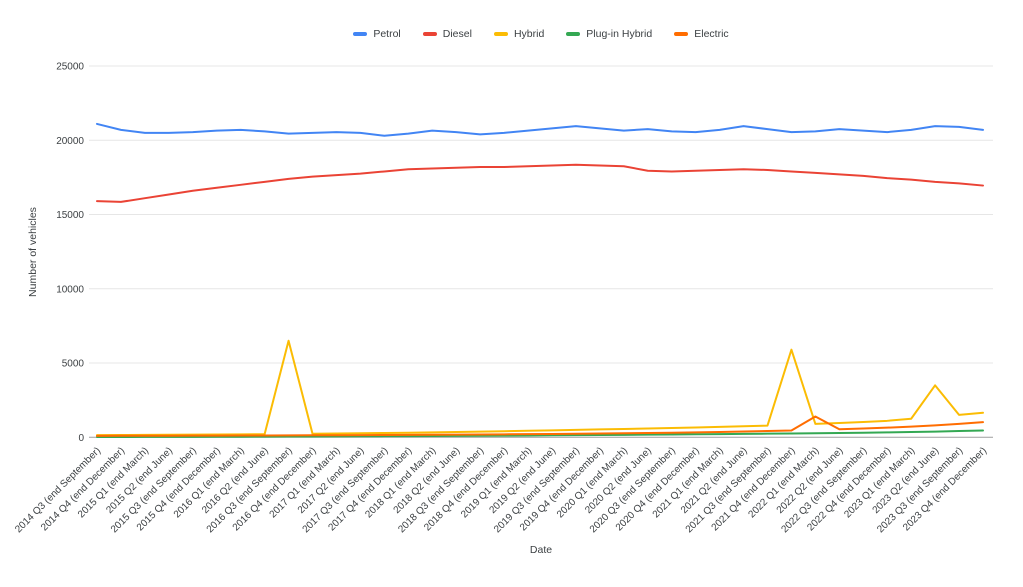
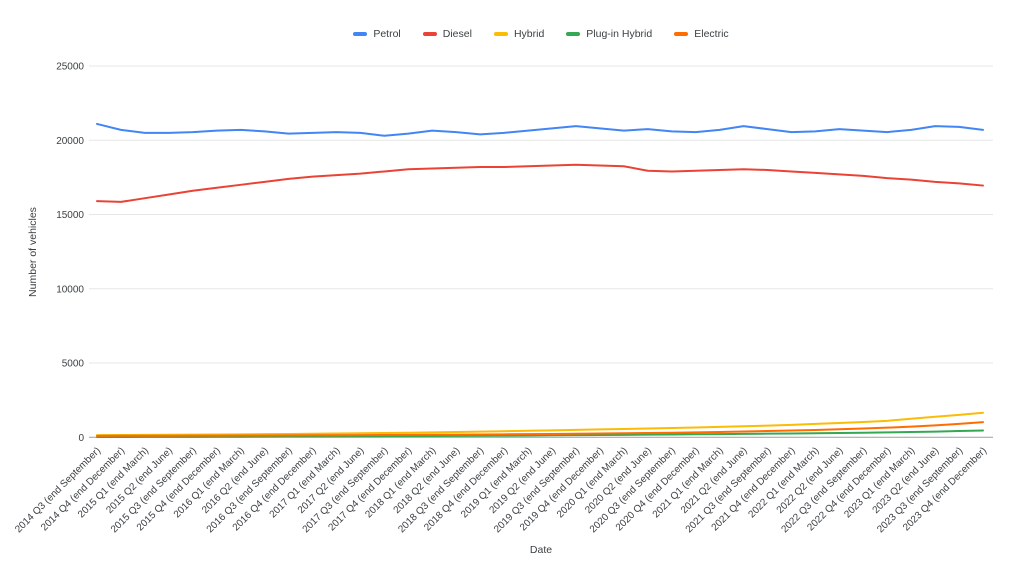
Hybrid/2016 Q3 (end September): 6500 -> 200
Hybrid/2021 Q4 (end December): 5900 -> 800
Electric/2022 Q1 (end March): 1400 -> 500
Hybrid/2023 Q2 (end June): 3500 -> 1400
